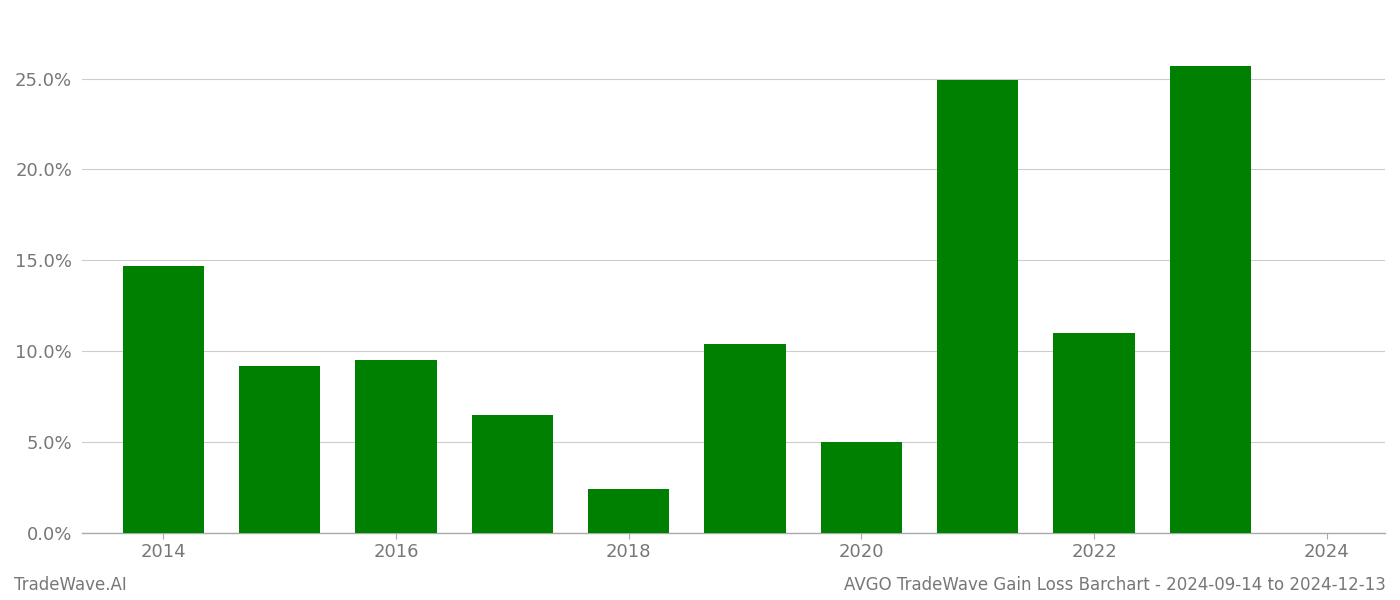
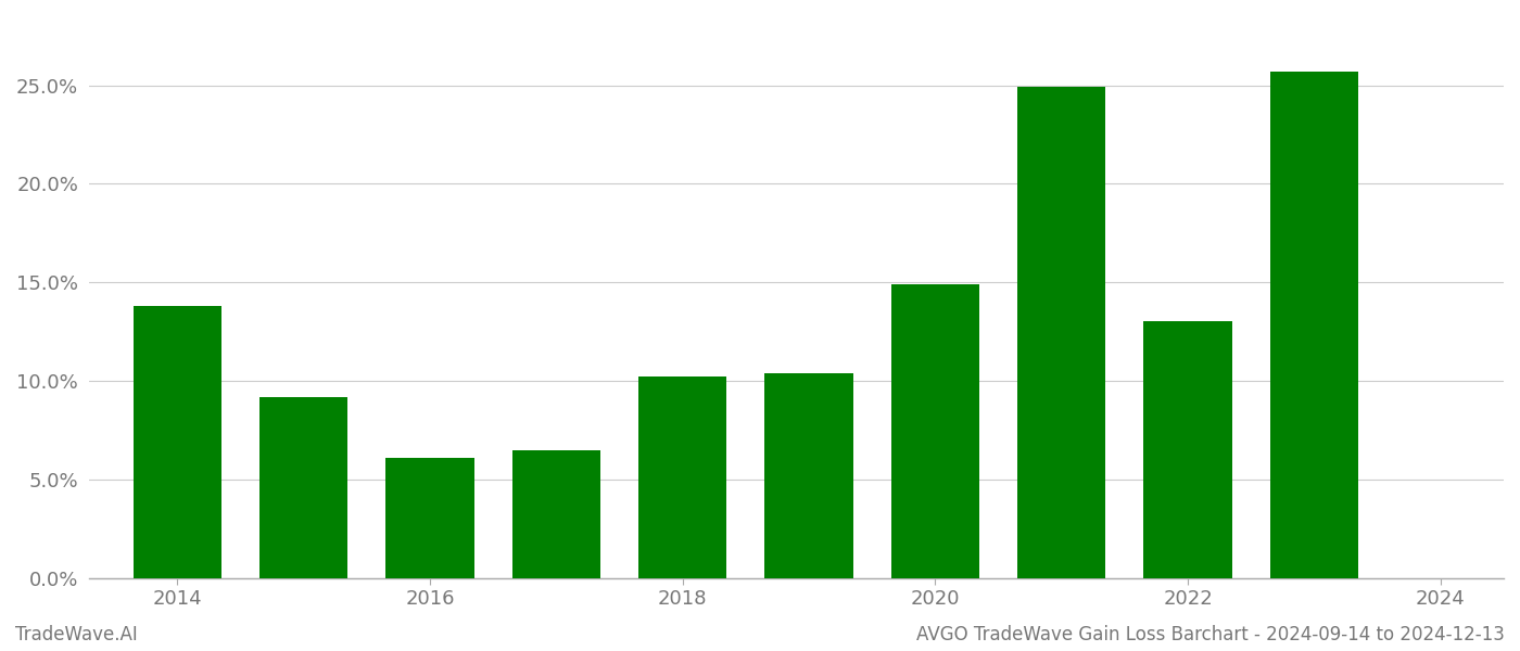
2014: 14.7% -> 13.8%
2016: 9.5% -> 6.1%
2018: 2.4% -> 10.2%
2020: 5.0% -> 14.9%
2022: 11.0% -> 13.0%
